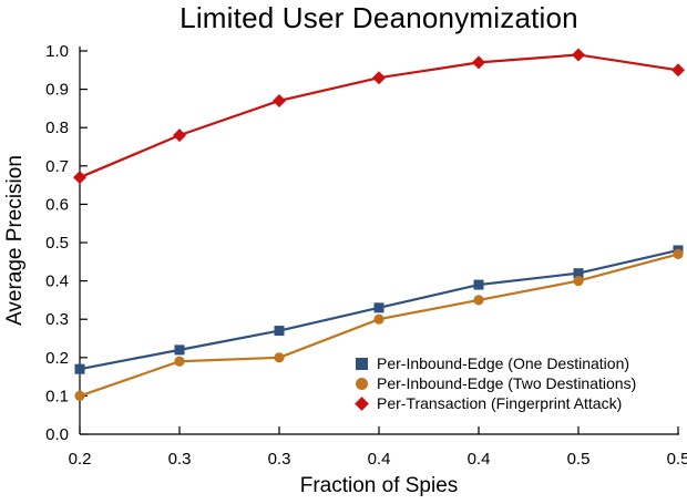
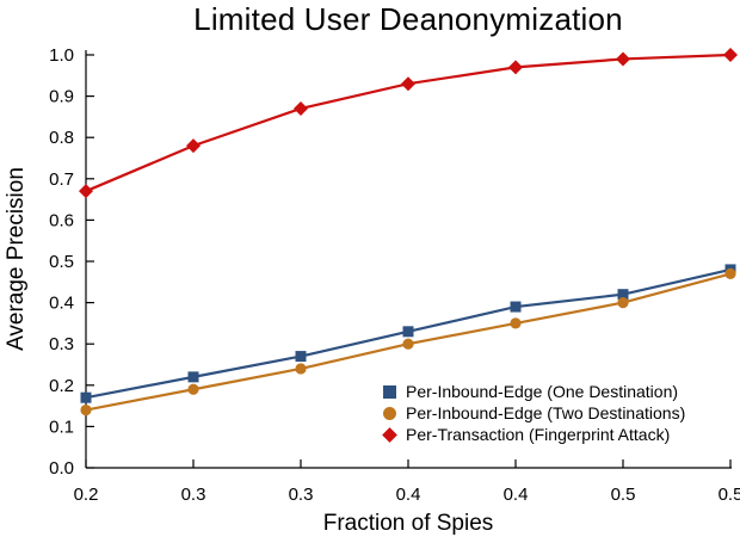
Per-Inbound-Edge (Two Destinations)/0.2: 0.10 -> 0.14
Per-Inbound-Edge (Two Destinations)/0.3: 0.20 -> 0.24
Per-Transaction (Fingerprint Attack)/0.5: 0.95 -> 1.00
